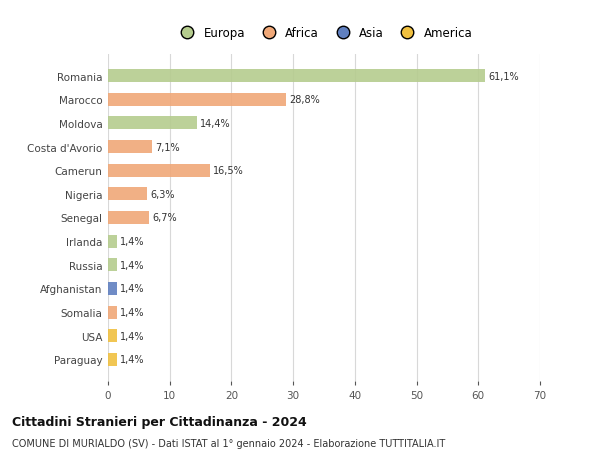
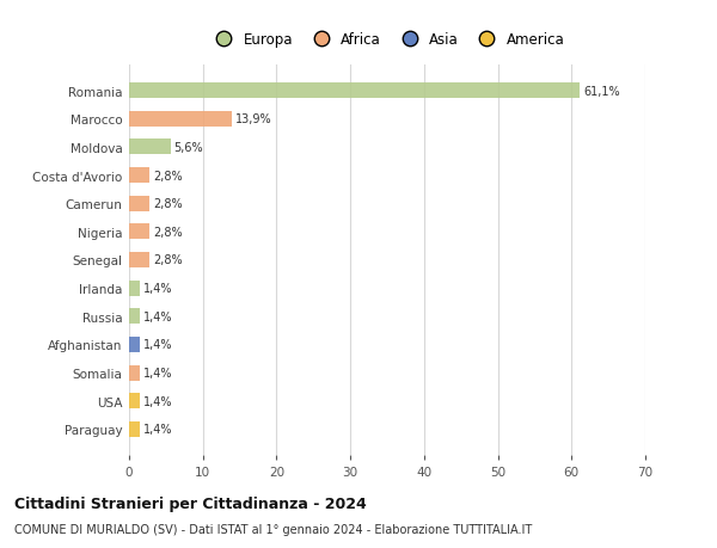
Marocco: 28,8% -> 13,9%
Moldova: 14,4% -> 5,6%
Costa d'Avorio: 7,1% -> 2,8%
Camerun: 16,5% -> 2,8%
Nigeria: 6,3% -> 2,8%
Senegal: 6,7% -> 2,8%
